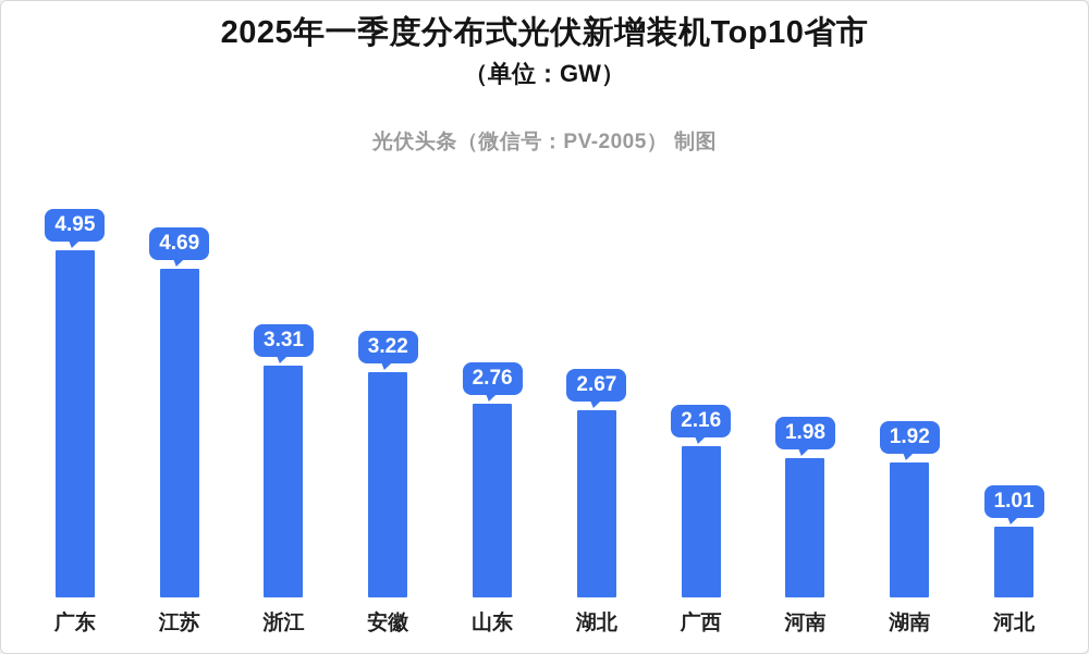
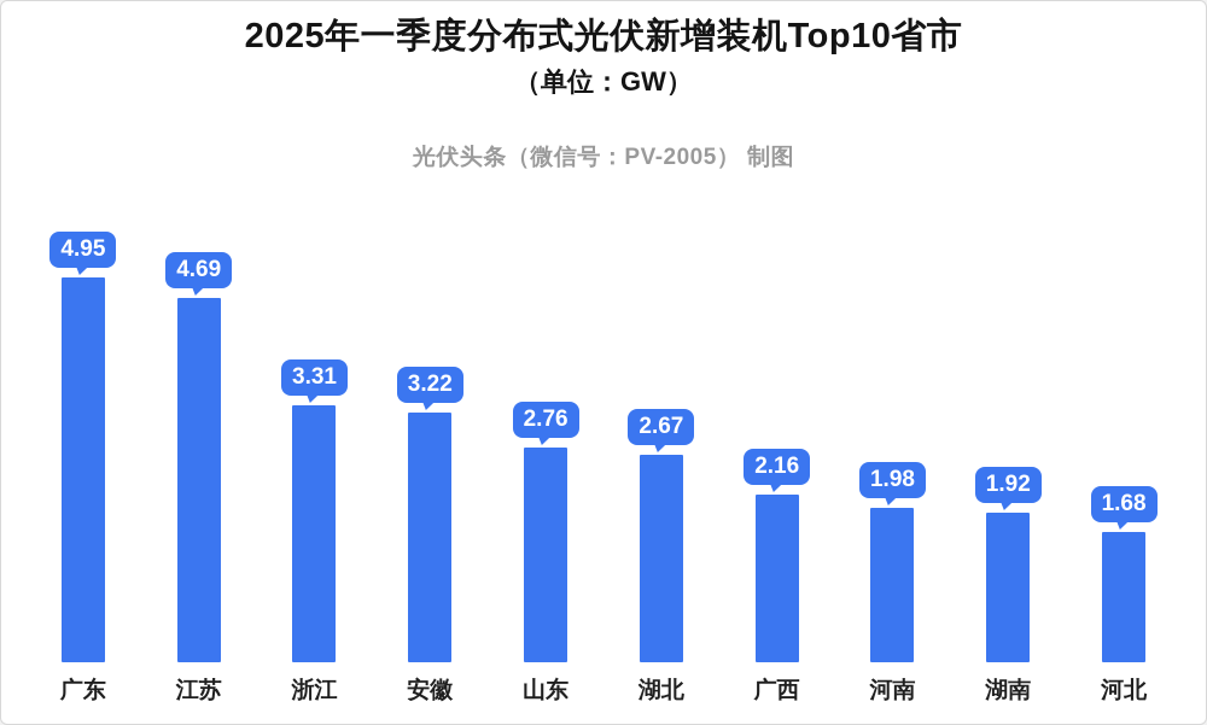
河北: 1.01 -> 1.68
